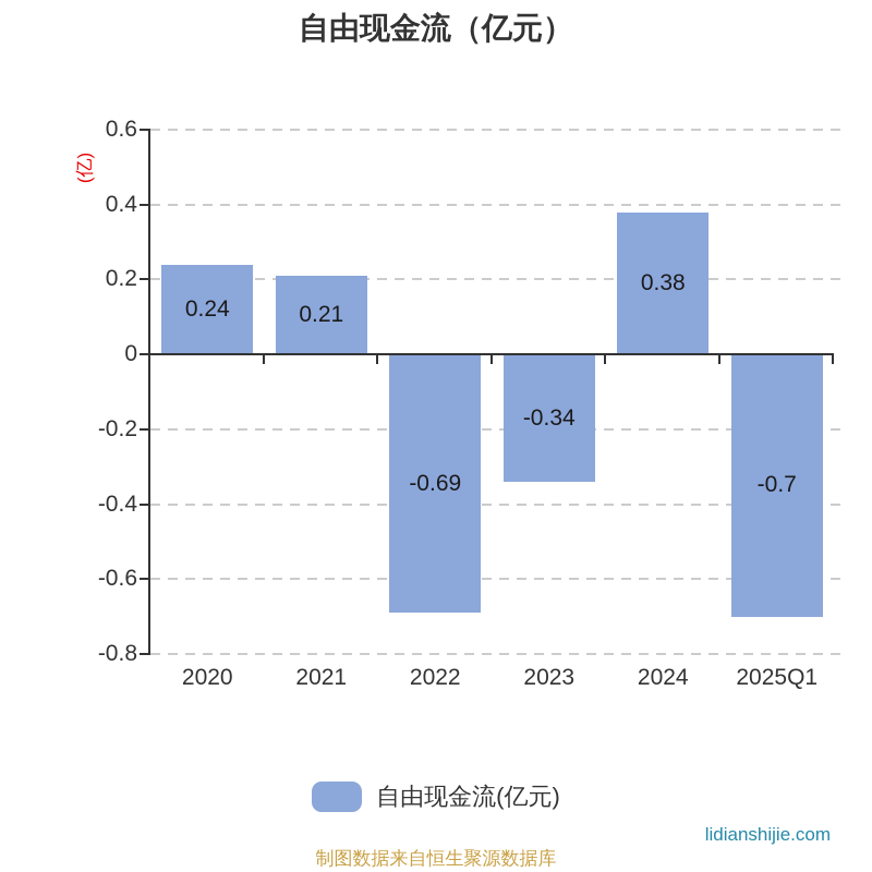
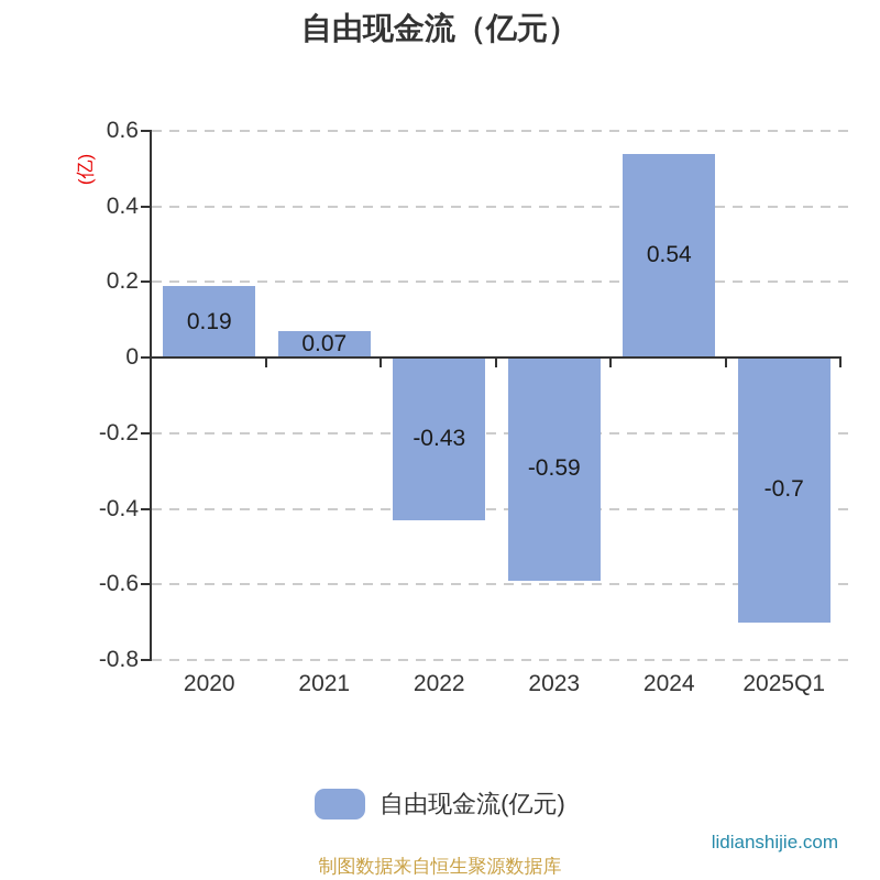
2020: 0.24 -> 0.19
2021: 0.21 -> 0.07
2022: -0.69 -> -0.43
2023: -0.34 -> -0.59
2024: 0.38 -> 0.54
